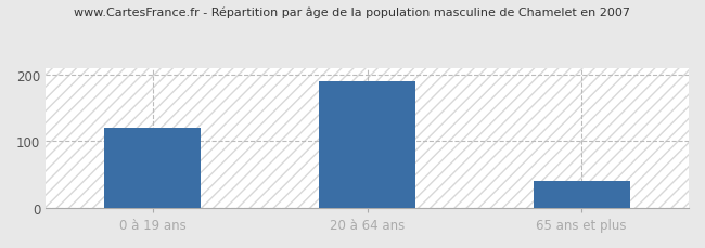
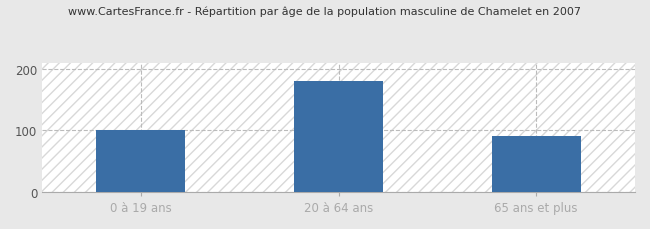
0 à 19 ans: 120 -> 100
20 à 64 ans: 190 -> 180
65 ans et plus: 40 -> 90
